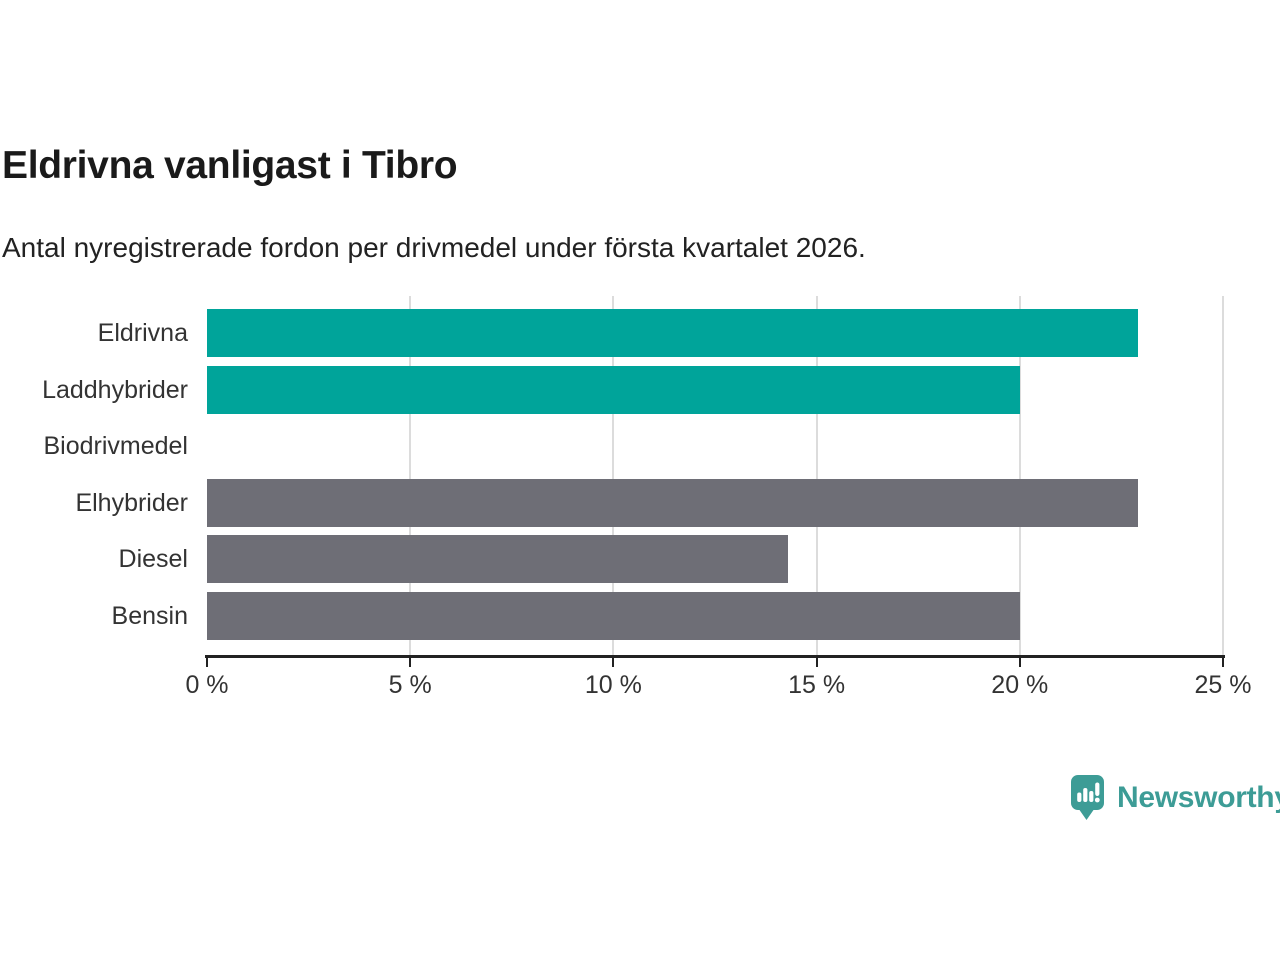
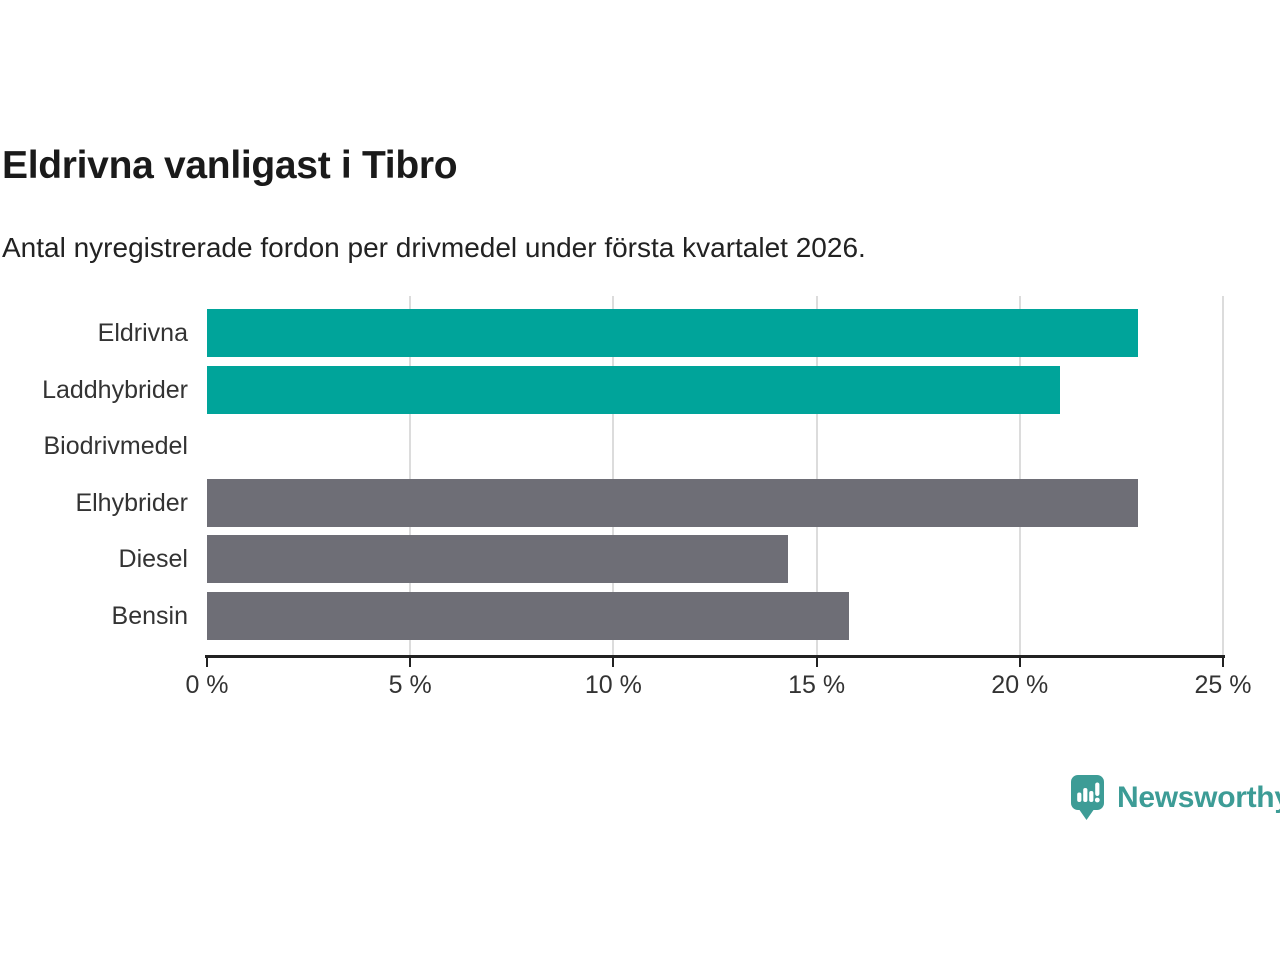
Laddhybrider: 20.0% -> 21.0%
Bensin: 20.0% -> 15.8%
